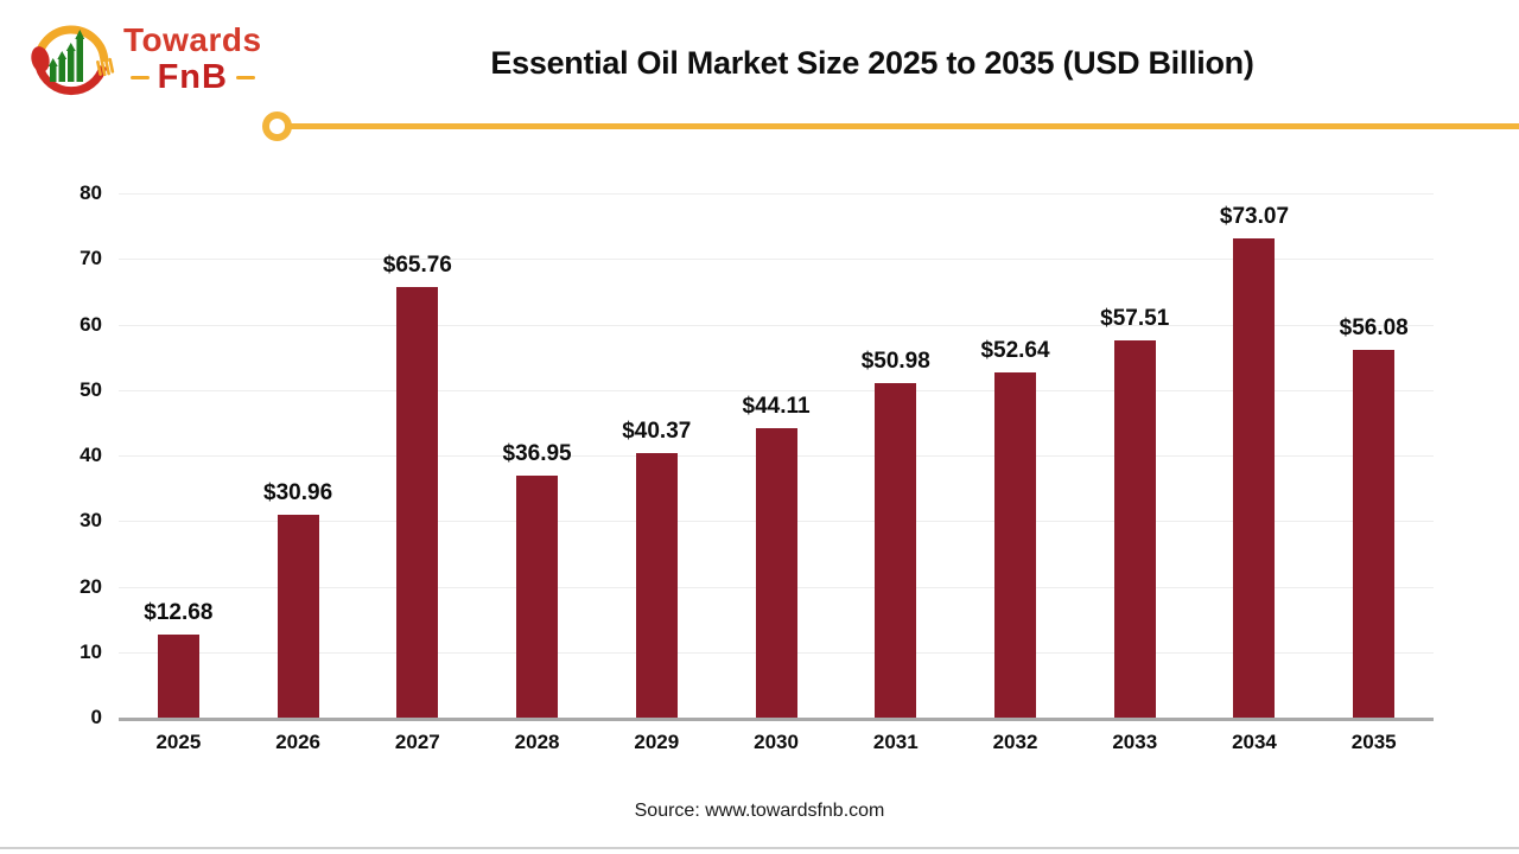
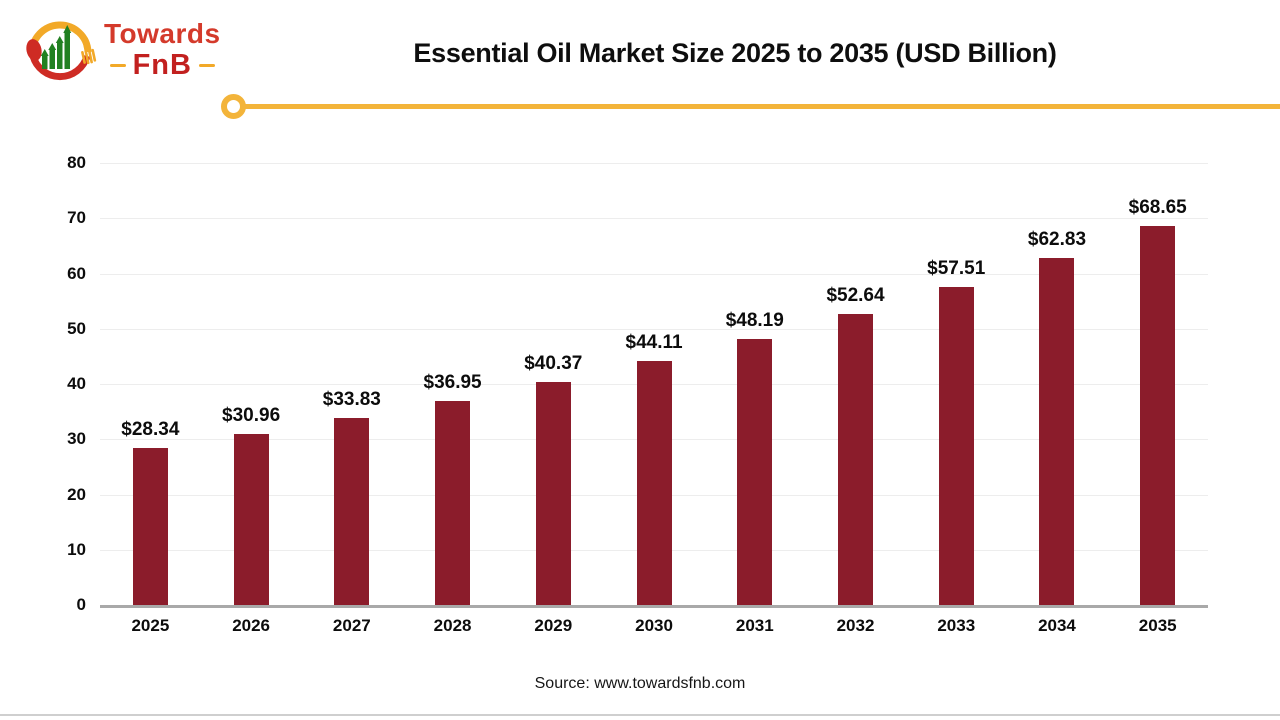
2025: $12.68 -> $28.34
2027: $65.76 -> $33.83
2031: $50.98 -> $48.19
2034: $73.07 -> $62.83
2035: $56.08 -> $68.65
